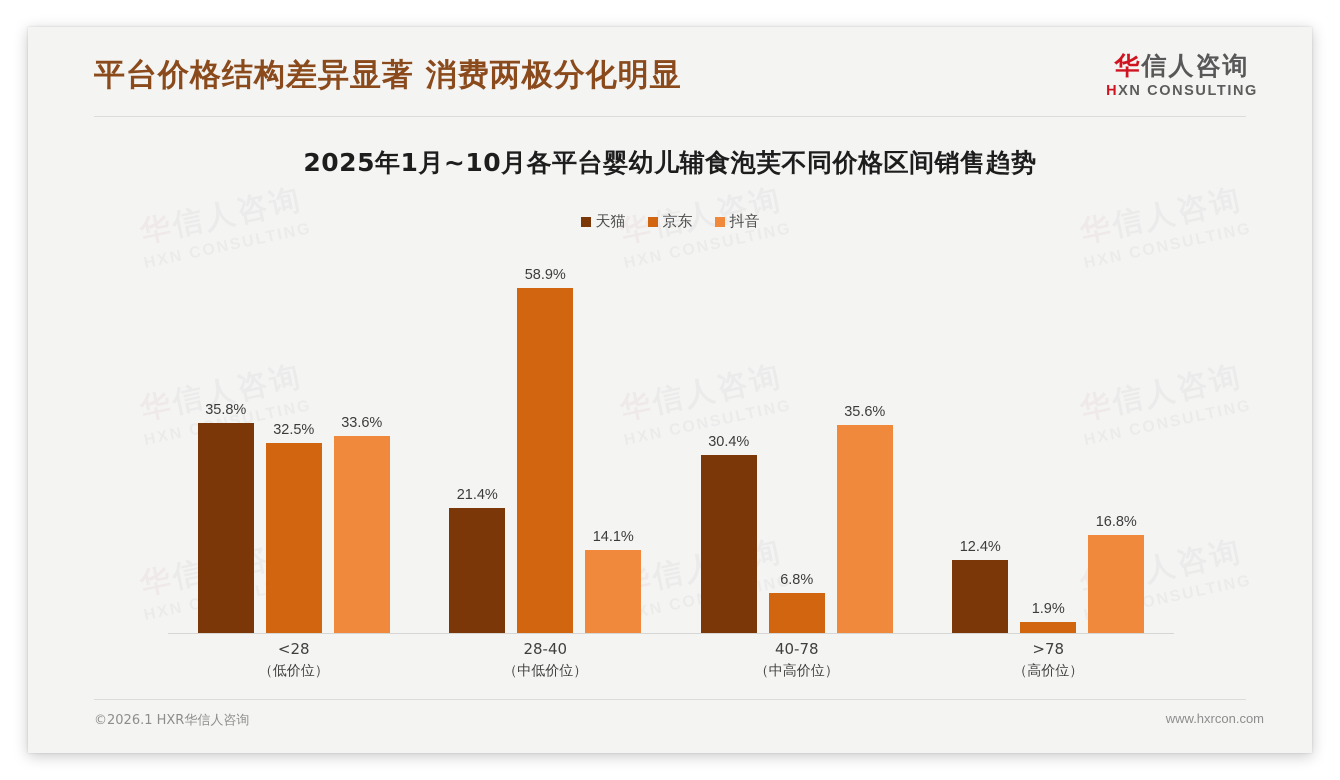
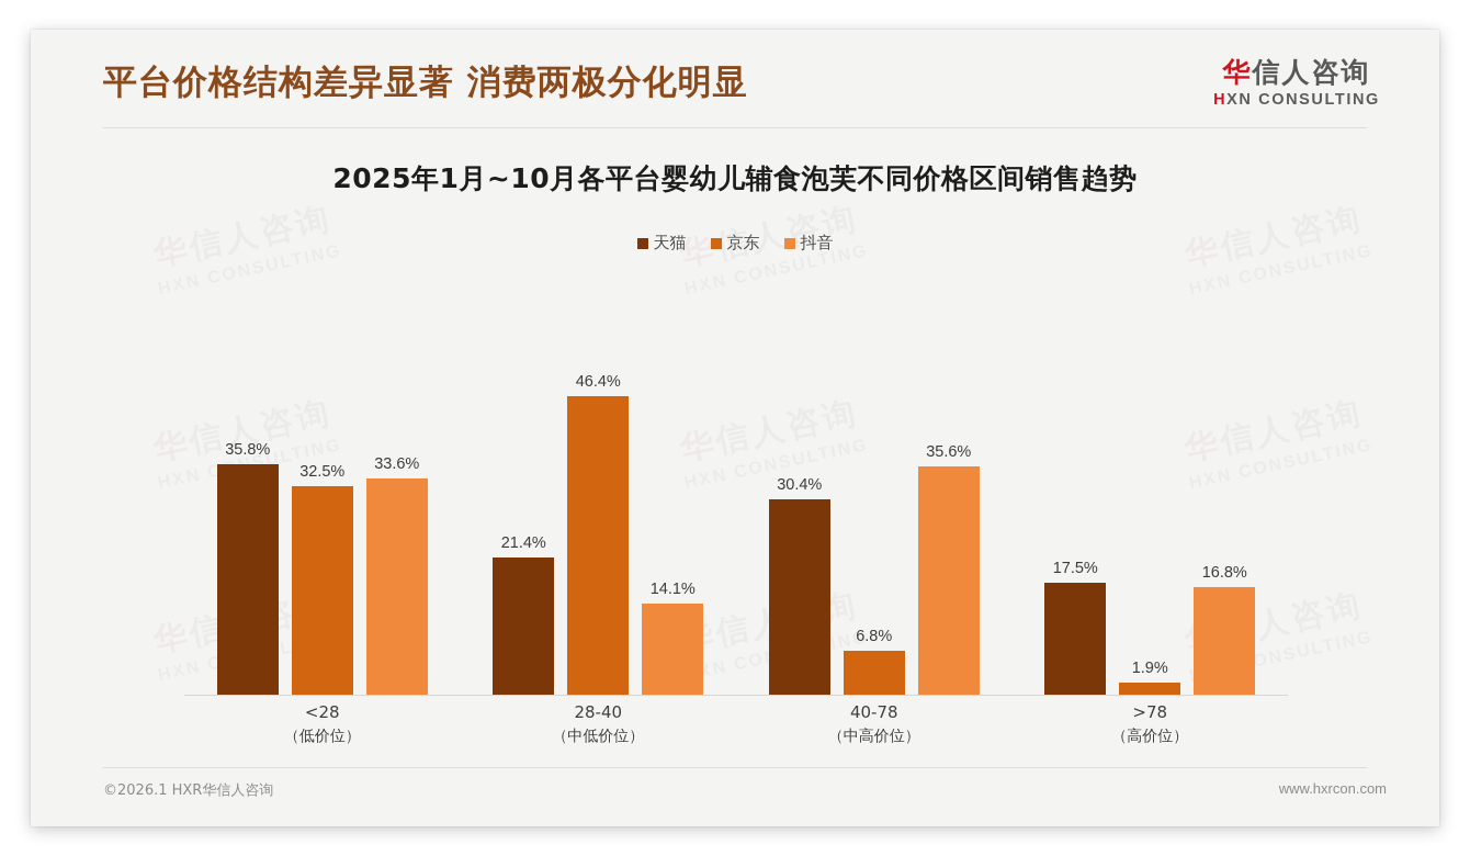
京东/28-40: 58.9% -> 46.4%
天猫/>78: 12.4% -> 17.5%
